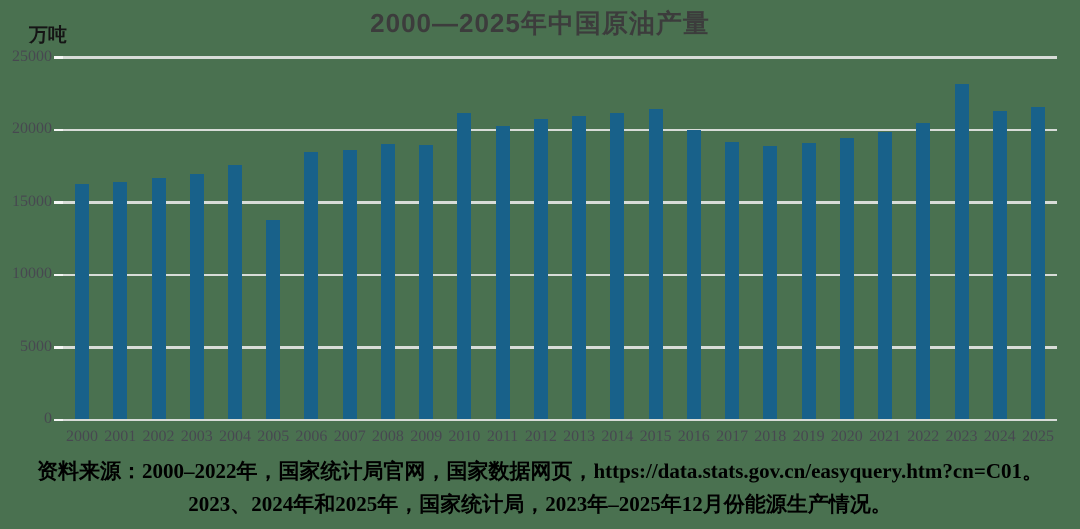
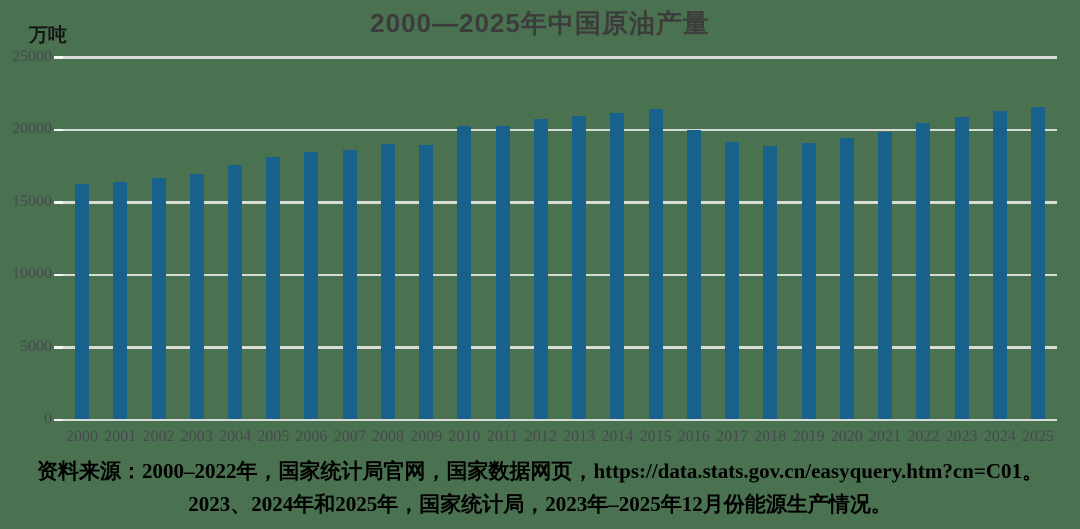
2005: 13800 -> 18100
2010: 21200 -> 20300
2023: 23200 -> 20900
